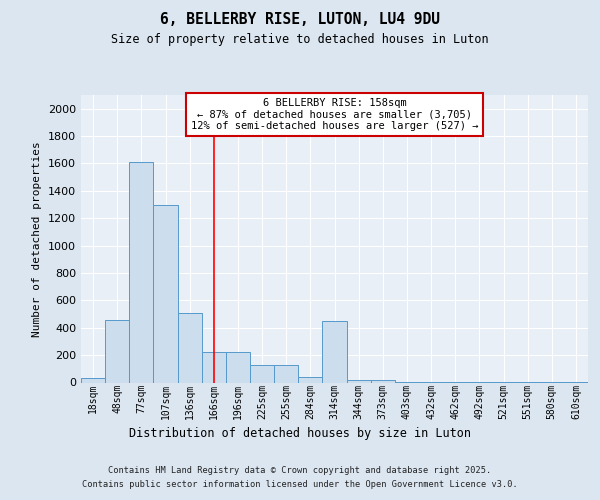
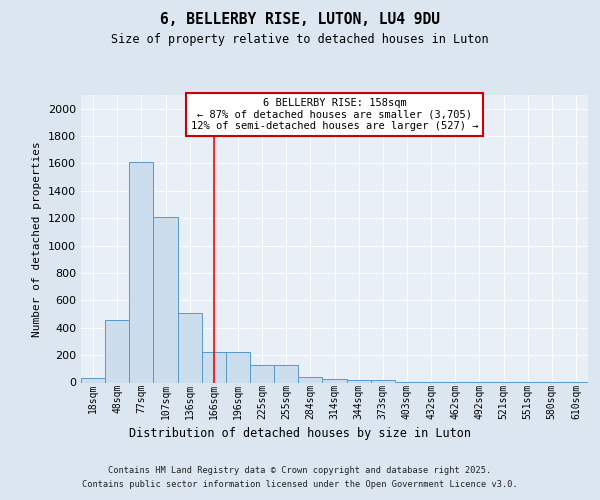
107sqm: 1300 -> 1210
314sqm: 450 -> 20
